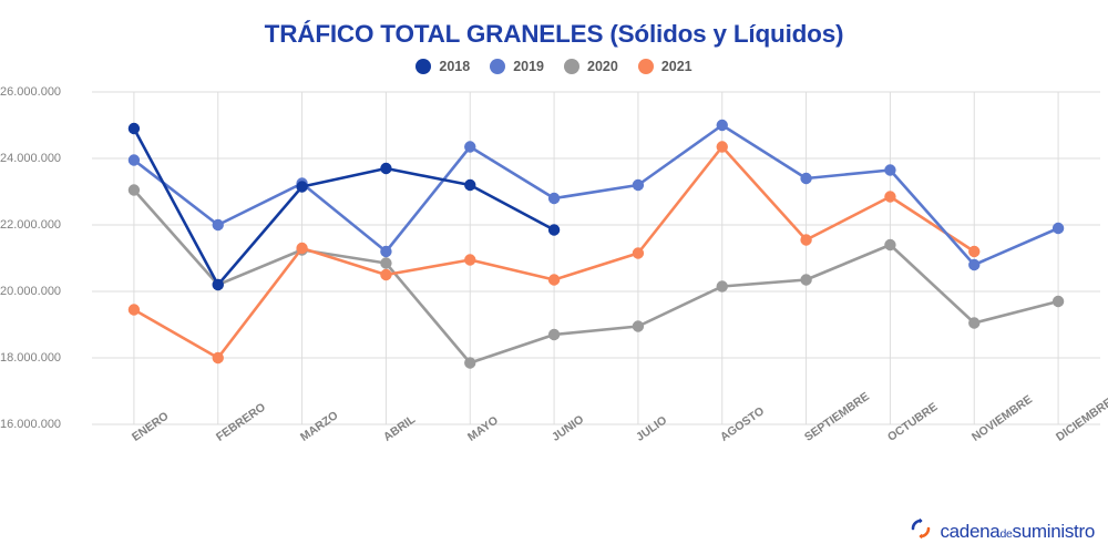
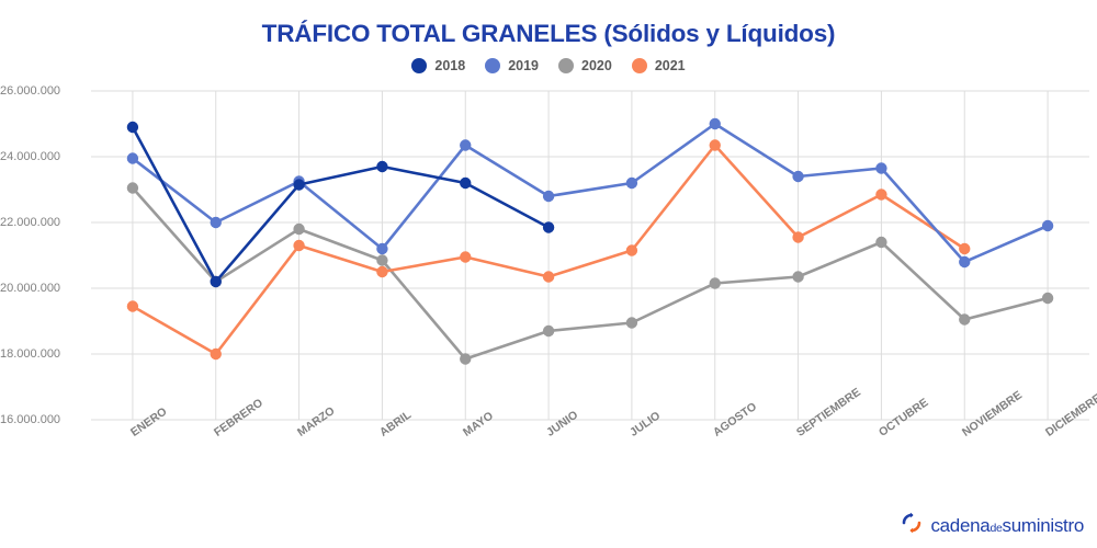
2020/MARZO: 21200000 -> 21800000
